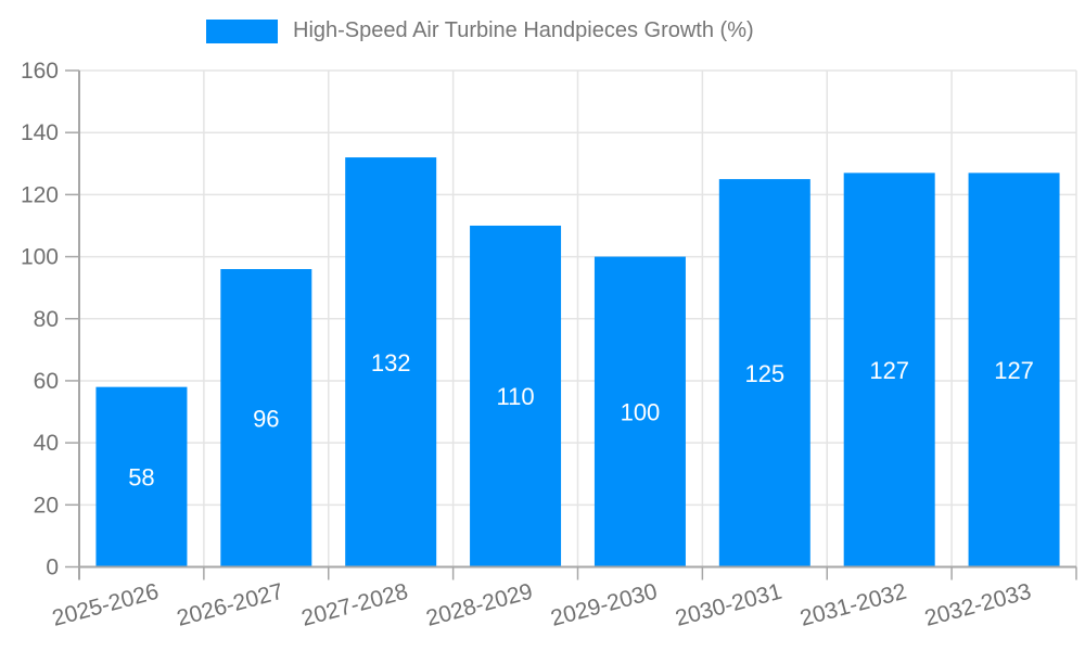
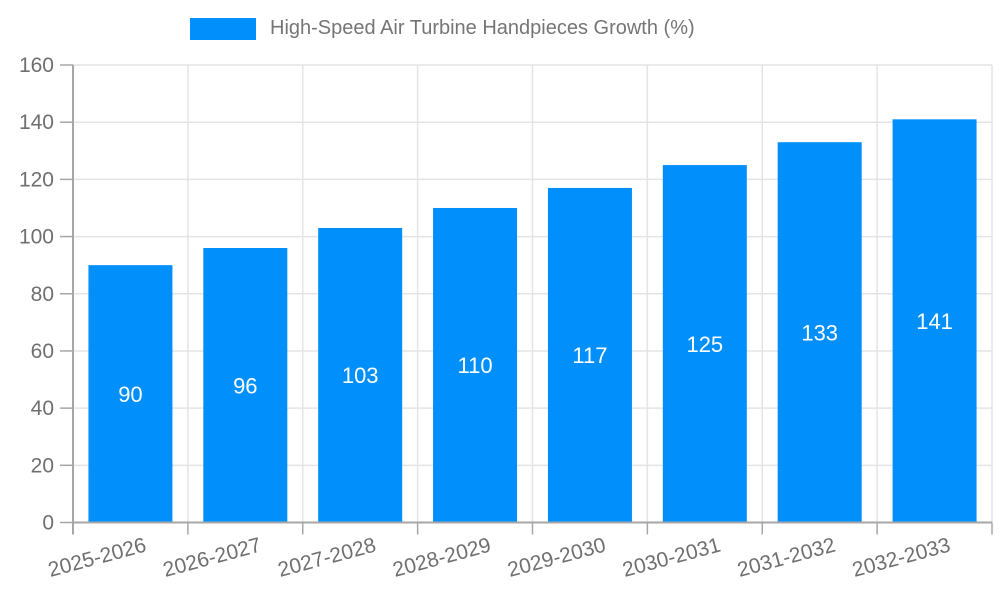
2025-2026: 58 -> 90
2027-2028: 132 -> 103
2029-2030: 100 -> 117
2031-2032: 127 -> 133
2032-2033: 127 -> 141
